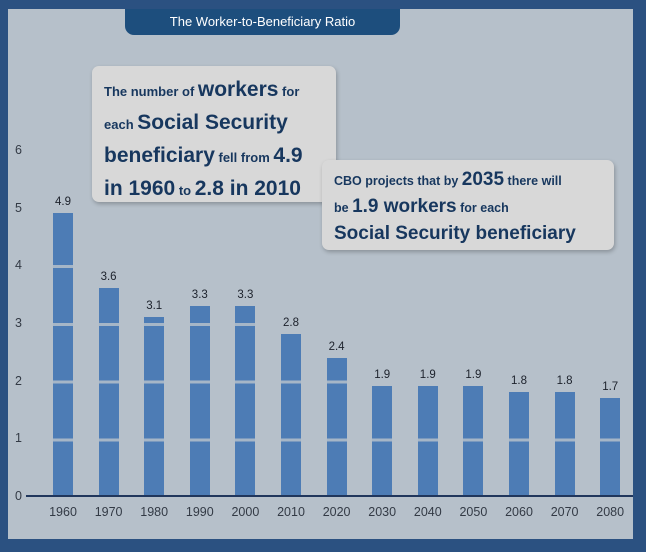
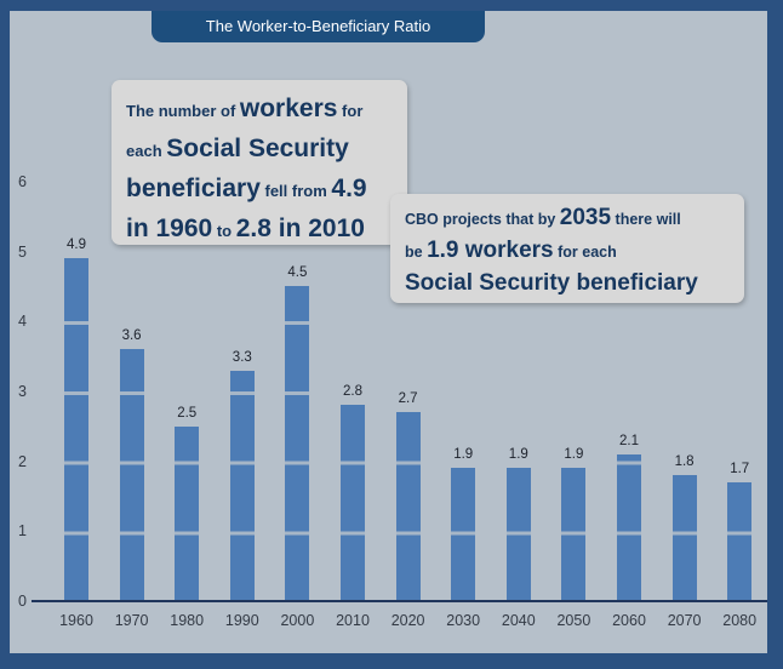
1980: 3.1 -> 2.5
2000: 3.3 -> 4.5
2020: 2.4 -> 2.7
2060: 1.8 -> 2.1
